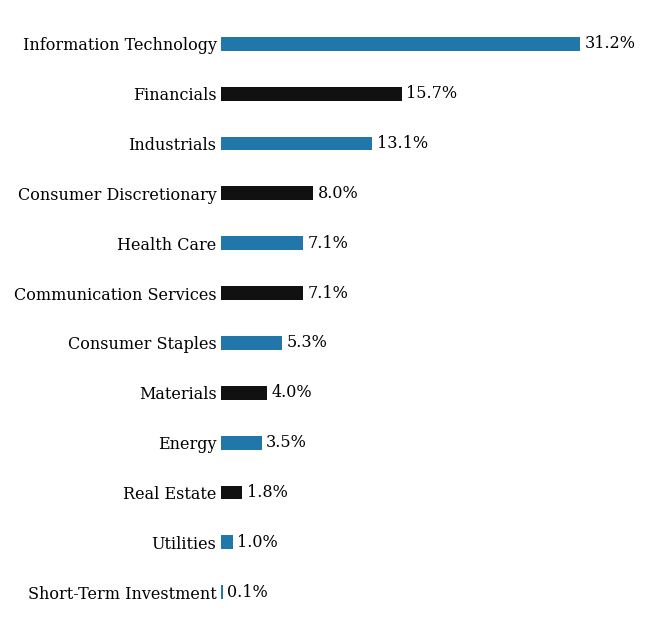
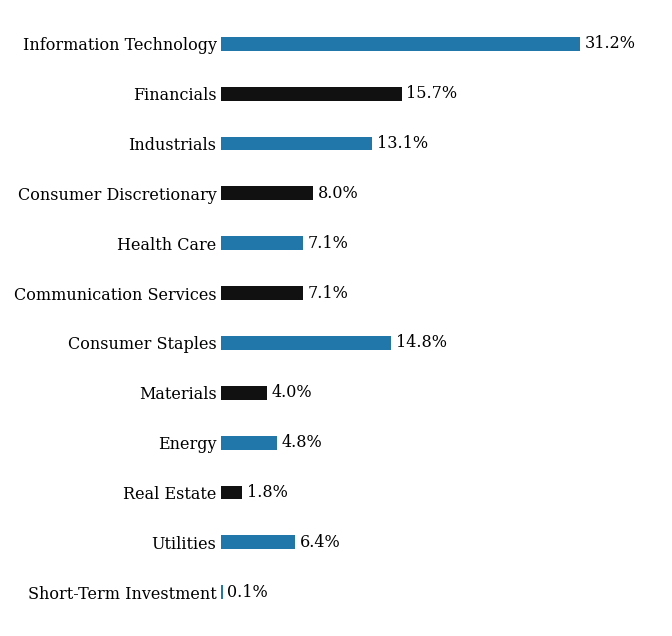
Consumer Staples: 5.3% -> 14.8%
Energy: 3.5% -> 4.8%
Utilities: 1.0% -> 6.4%
